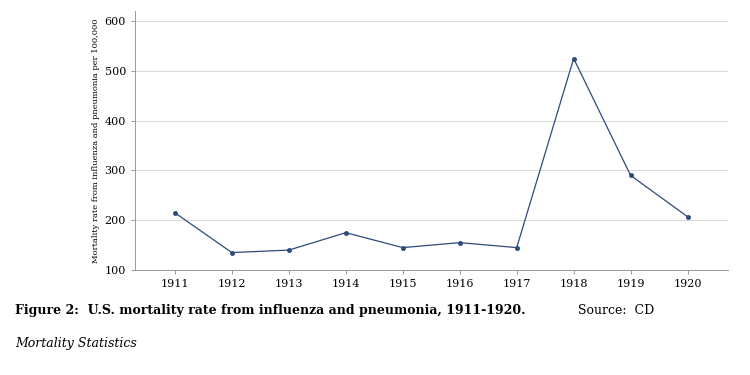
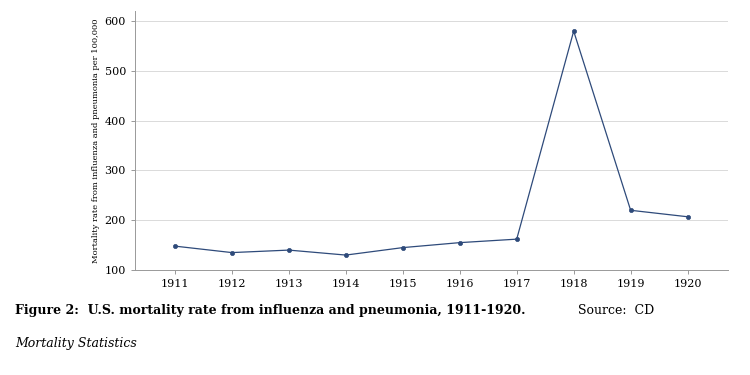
1911: 215 -> 148
1914: 175 -> 130
1917: 145 -> 162
1918: 525 -> 580
1919: 290 -> 220
